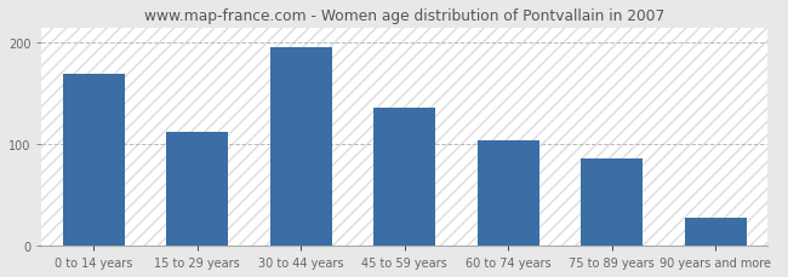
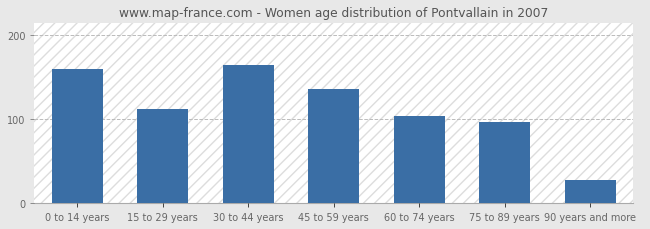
0 to 14 years: 170 -> 160
30 to 44 years: 196 -> 165
75 to 89 years: 86 -> 97
